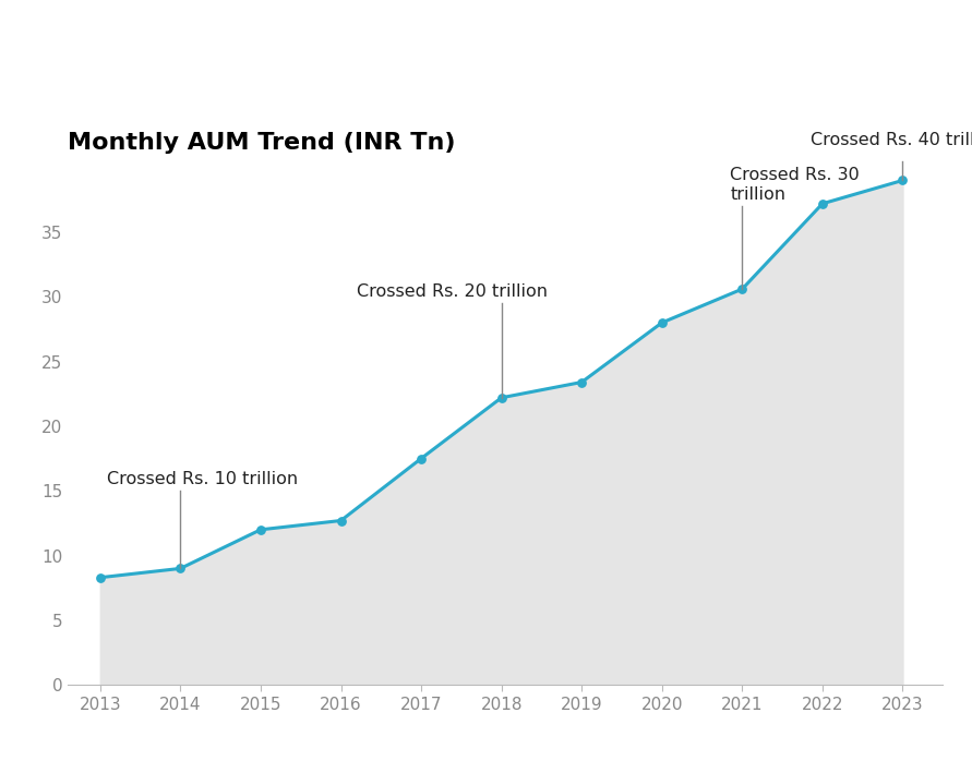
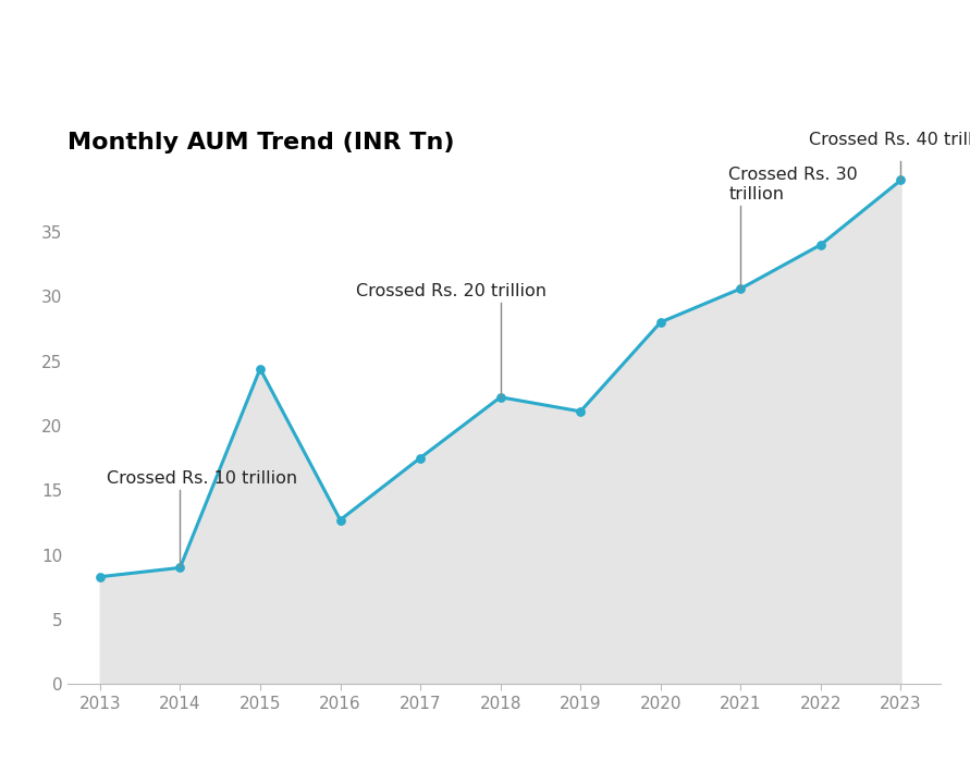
2015: 12.0 -> 24.4
2019: 23.4 -> 21.1
2022: 37.2 -> 34.0
